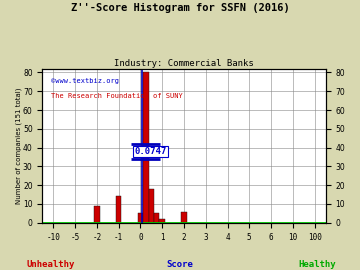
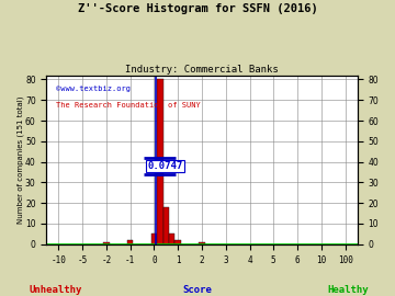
-2: 9 -> 1
-1: 14 -> 2
2: 6 -> 1
